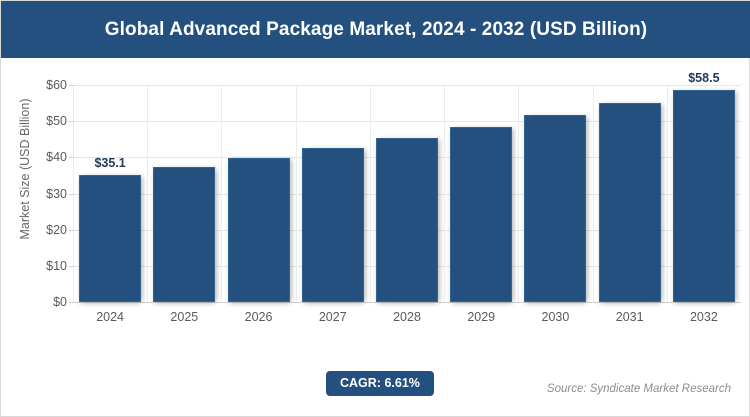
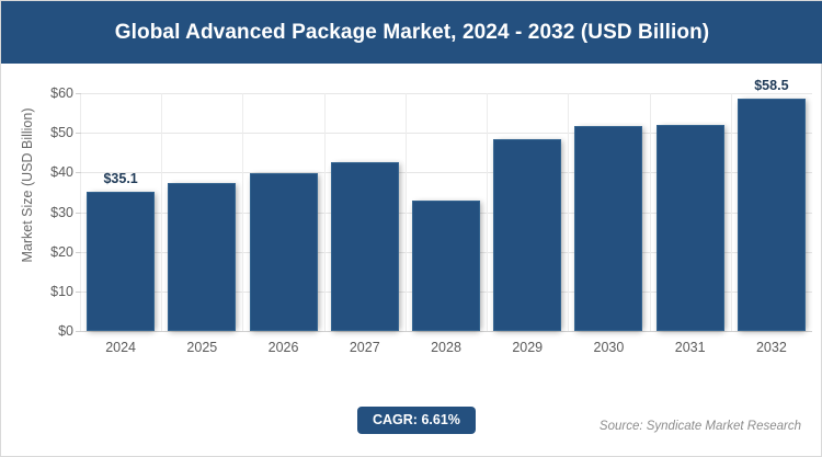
2028: $45 -> $33
2031: $55 -> $52
